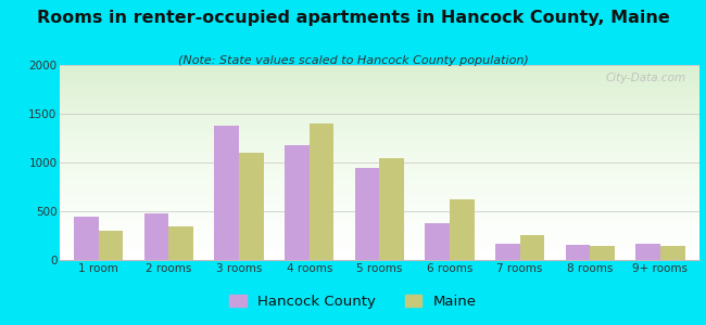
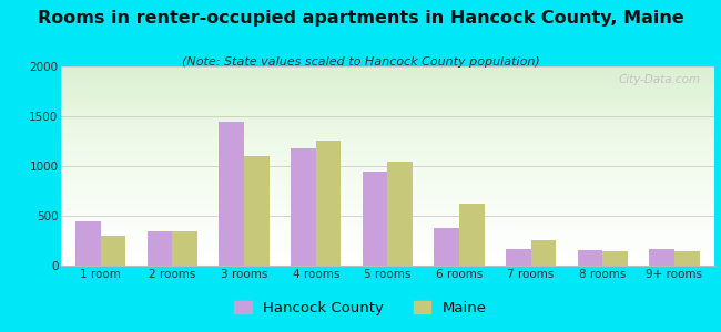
Hancock County/2 rooms: 480 -> 340
Hancock County/3 rooms: 1380 -> 1450
Maine/4 rooms: 1400 -> 1260
